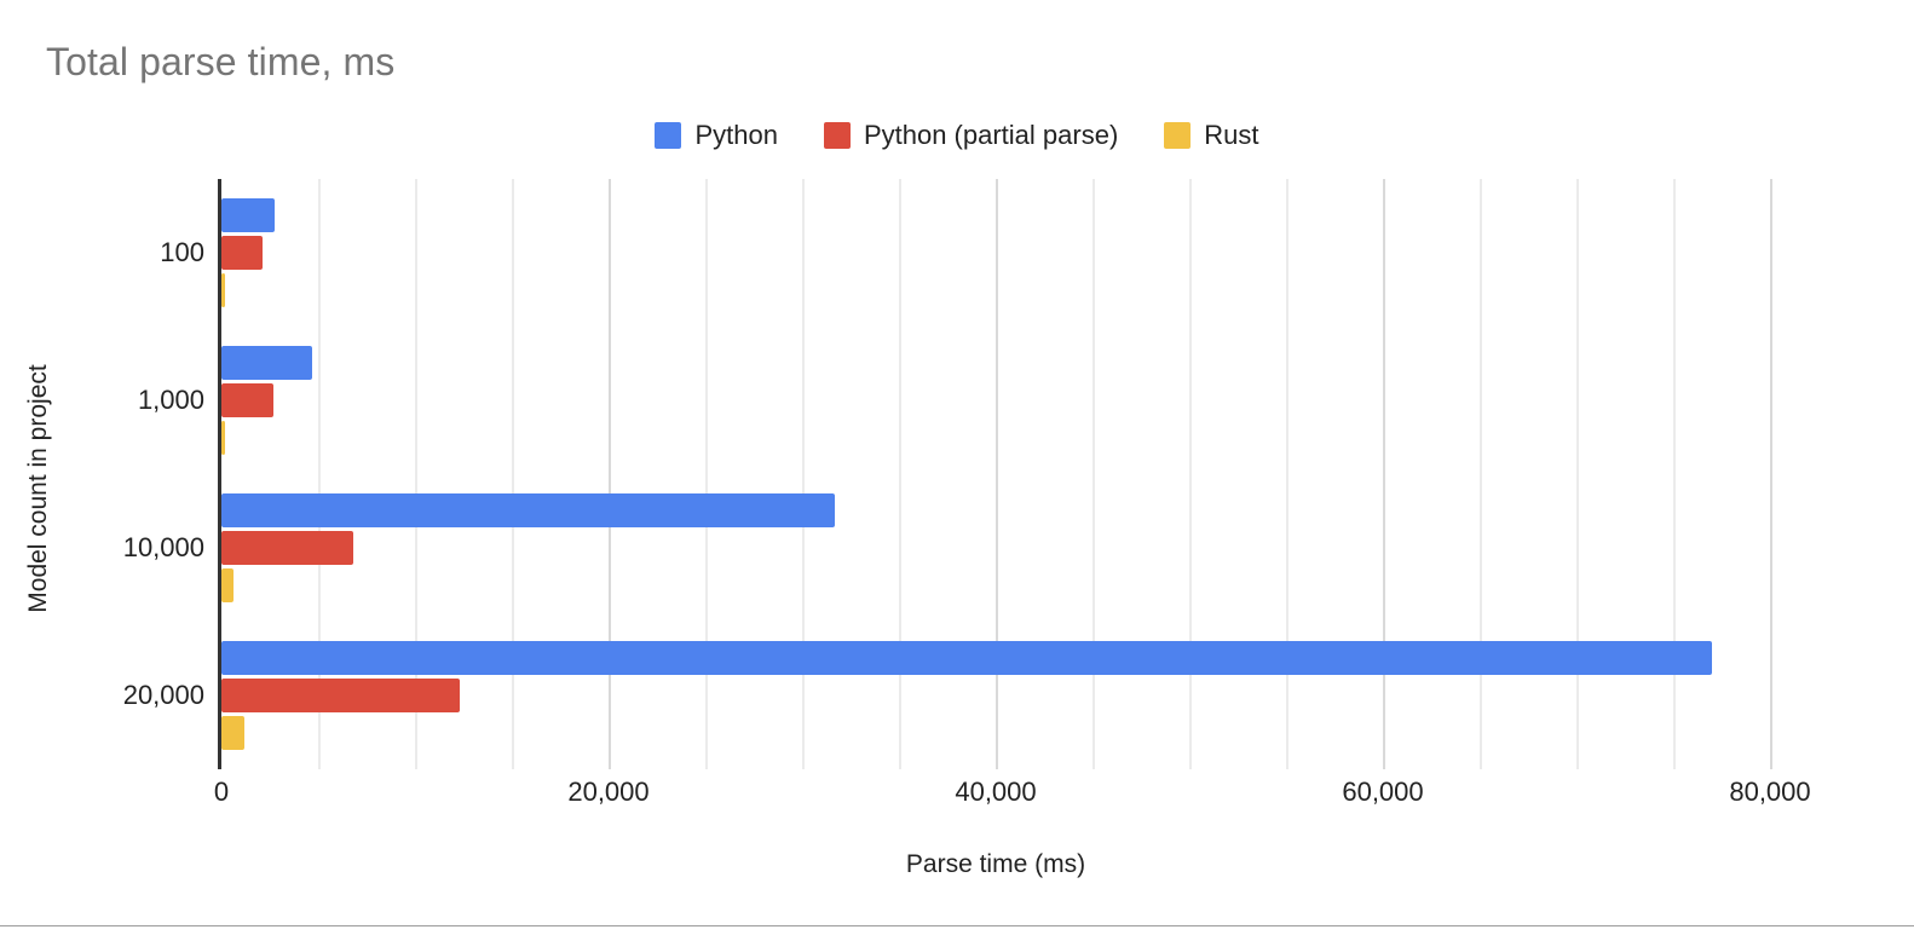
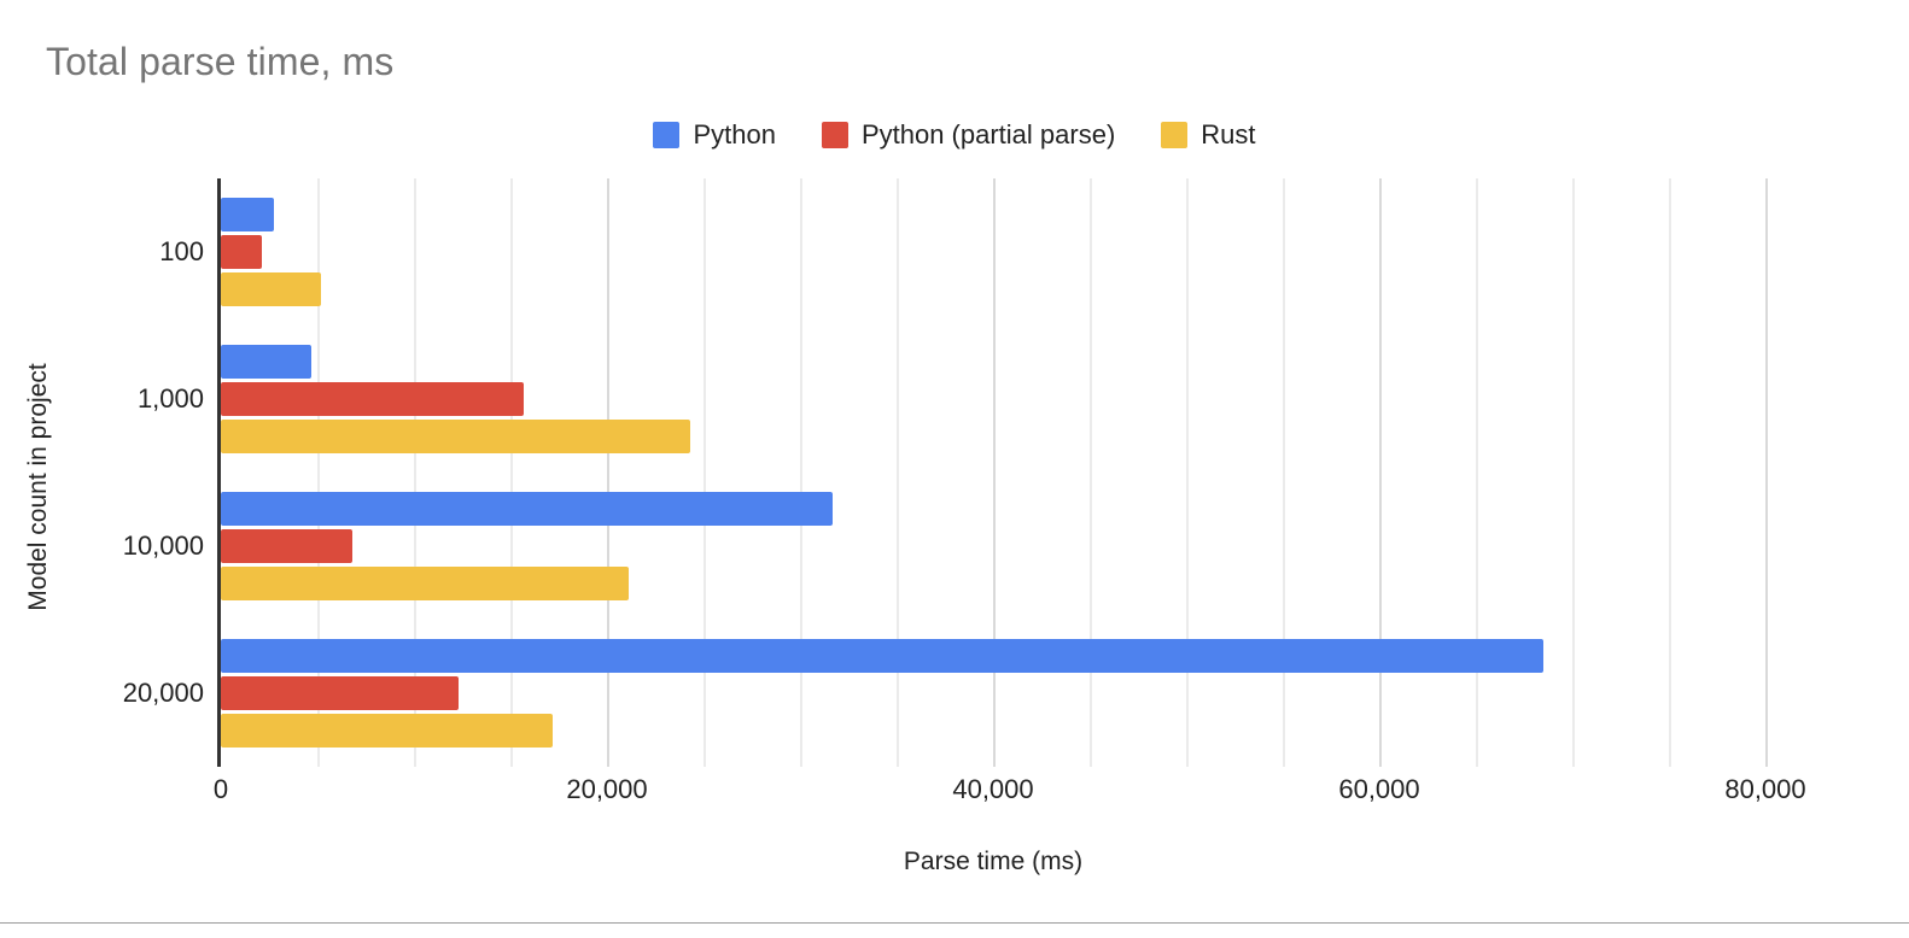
Rust/100: 100 -> 5200
Python (partial parse)/1,000: 2700 -> 15700
Rust/1,000: 100 -> 24300
Rust/10,000: 600 -> 21100
Python/20,000: 77000 -> 68500
Rust/20,000: 1200 -> 17200
